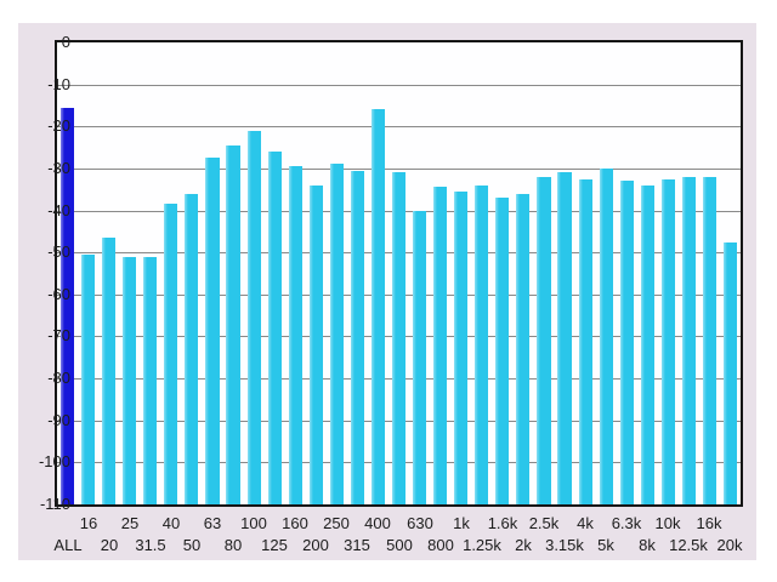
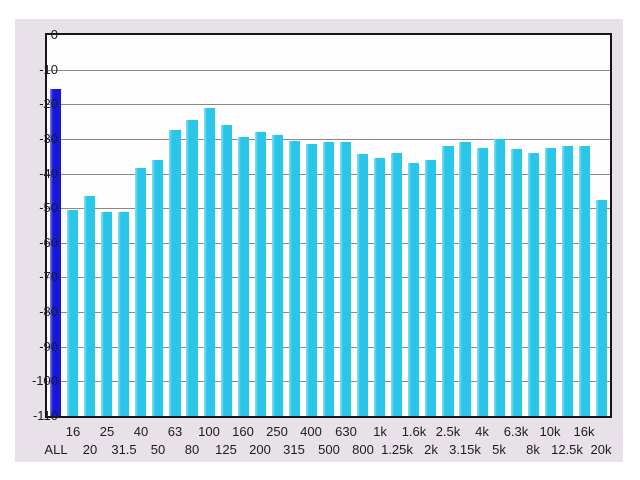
200: -34 -> -28
400: -16 -> -32
630: -40 -> -31
